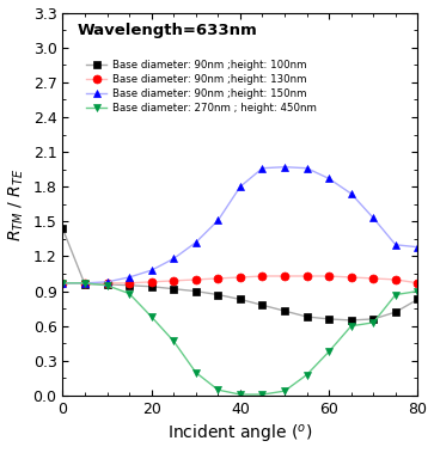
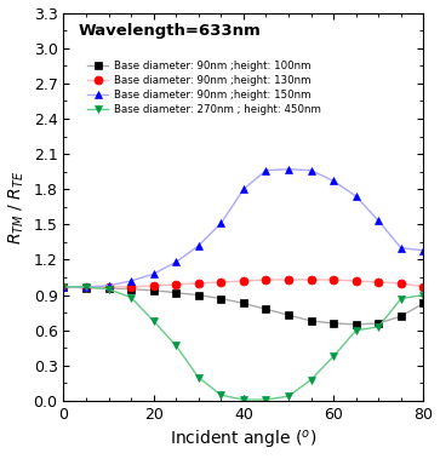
Base diameter: 90nm ;height: 100nm/0: 1.44 -> 0.97
